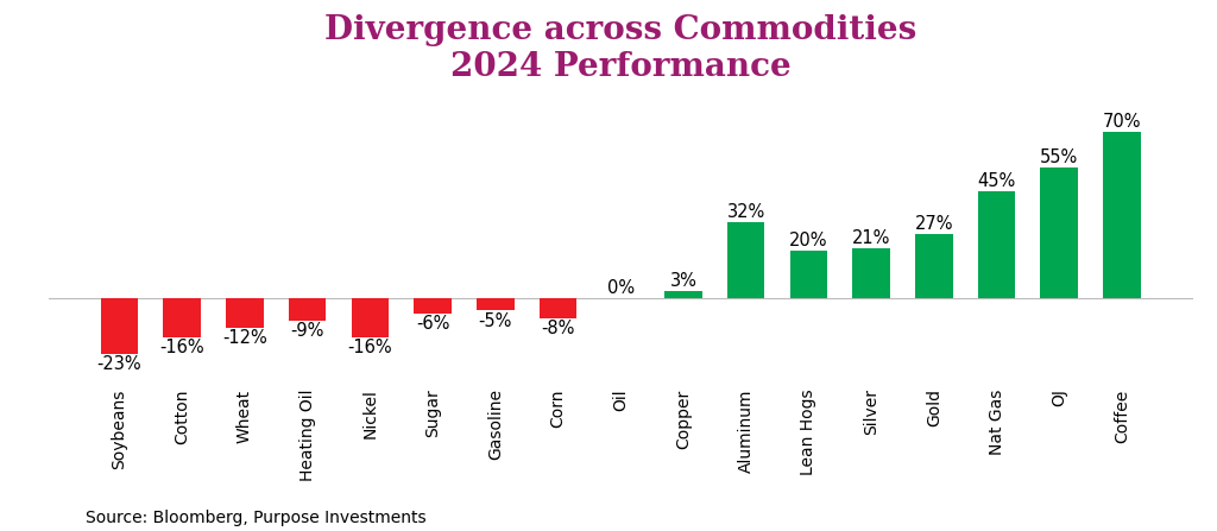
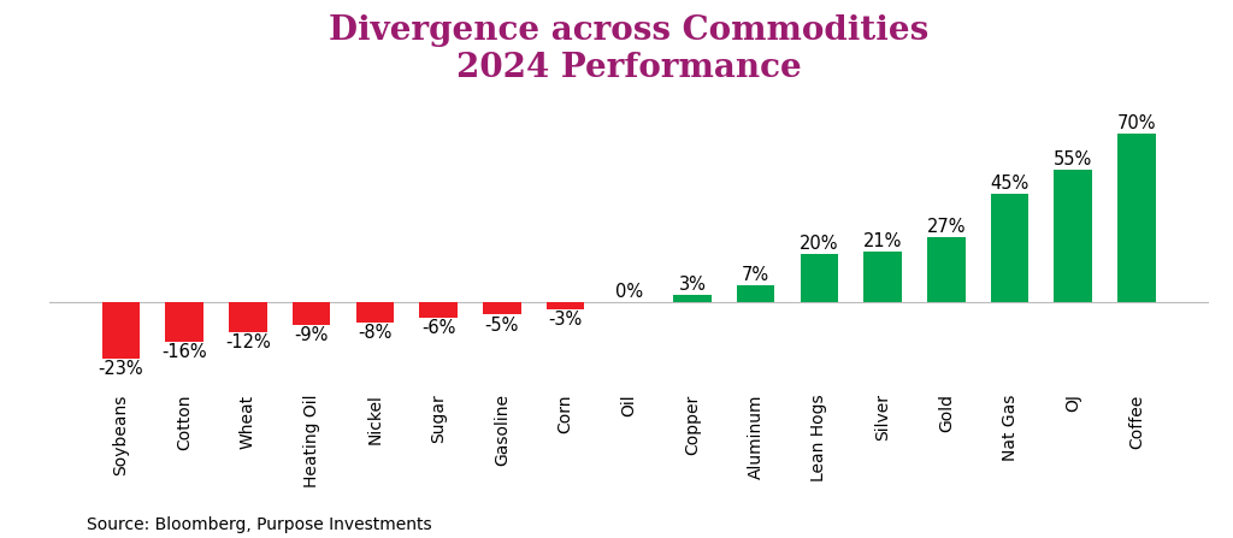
Nickel: -16% -> -8%
Corn: -8% -> -3%
Aluminum: 32% -> 7%
